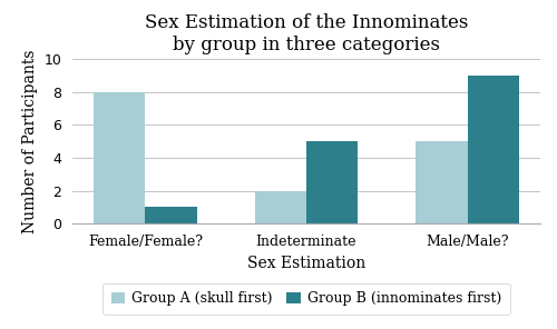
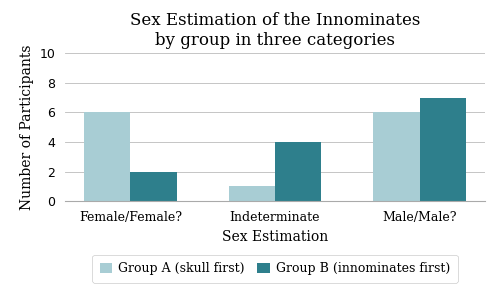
Group A (skull first)/Female/Female?: 8 -> 6
Group B (innominates first)/Female/Female?: 1 -> 2
Group A (skull first)/Indeterminate: 2 -> 1
Group B (innominates first)/Indeterminate: 5 -> 4
Group A (skull first)/Male/Male?: 5 -> 6
Group B (innominates first)/Male/Male?: 9 -> 7
